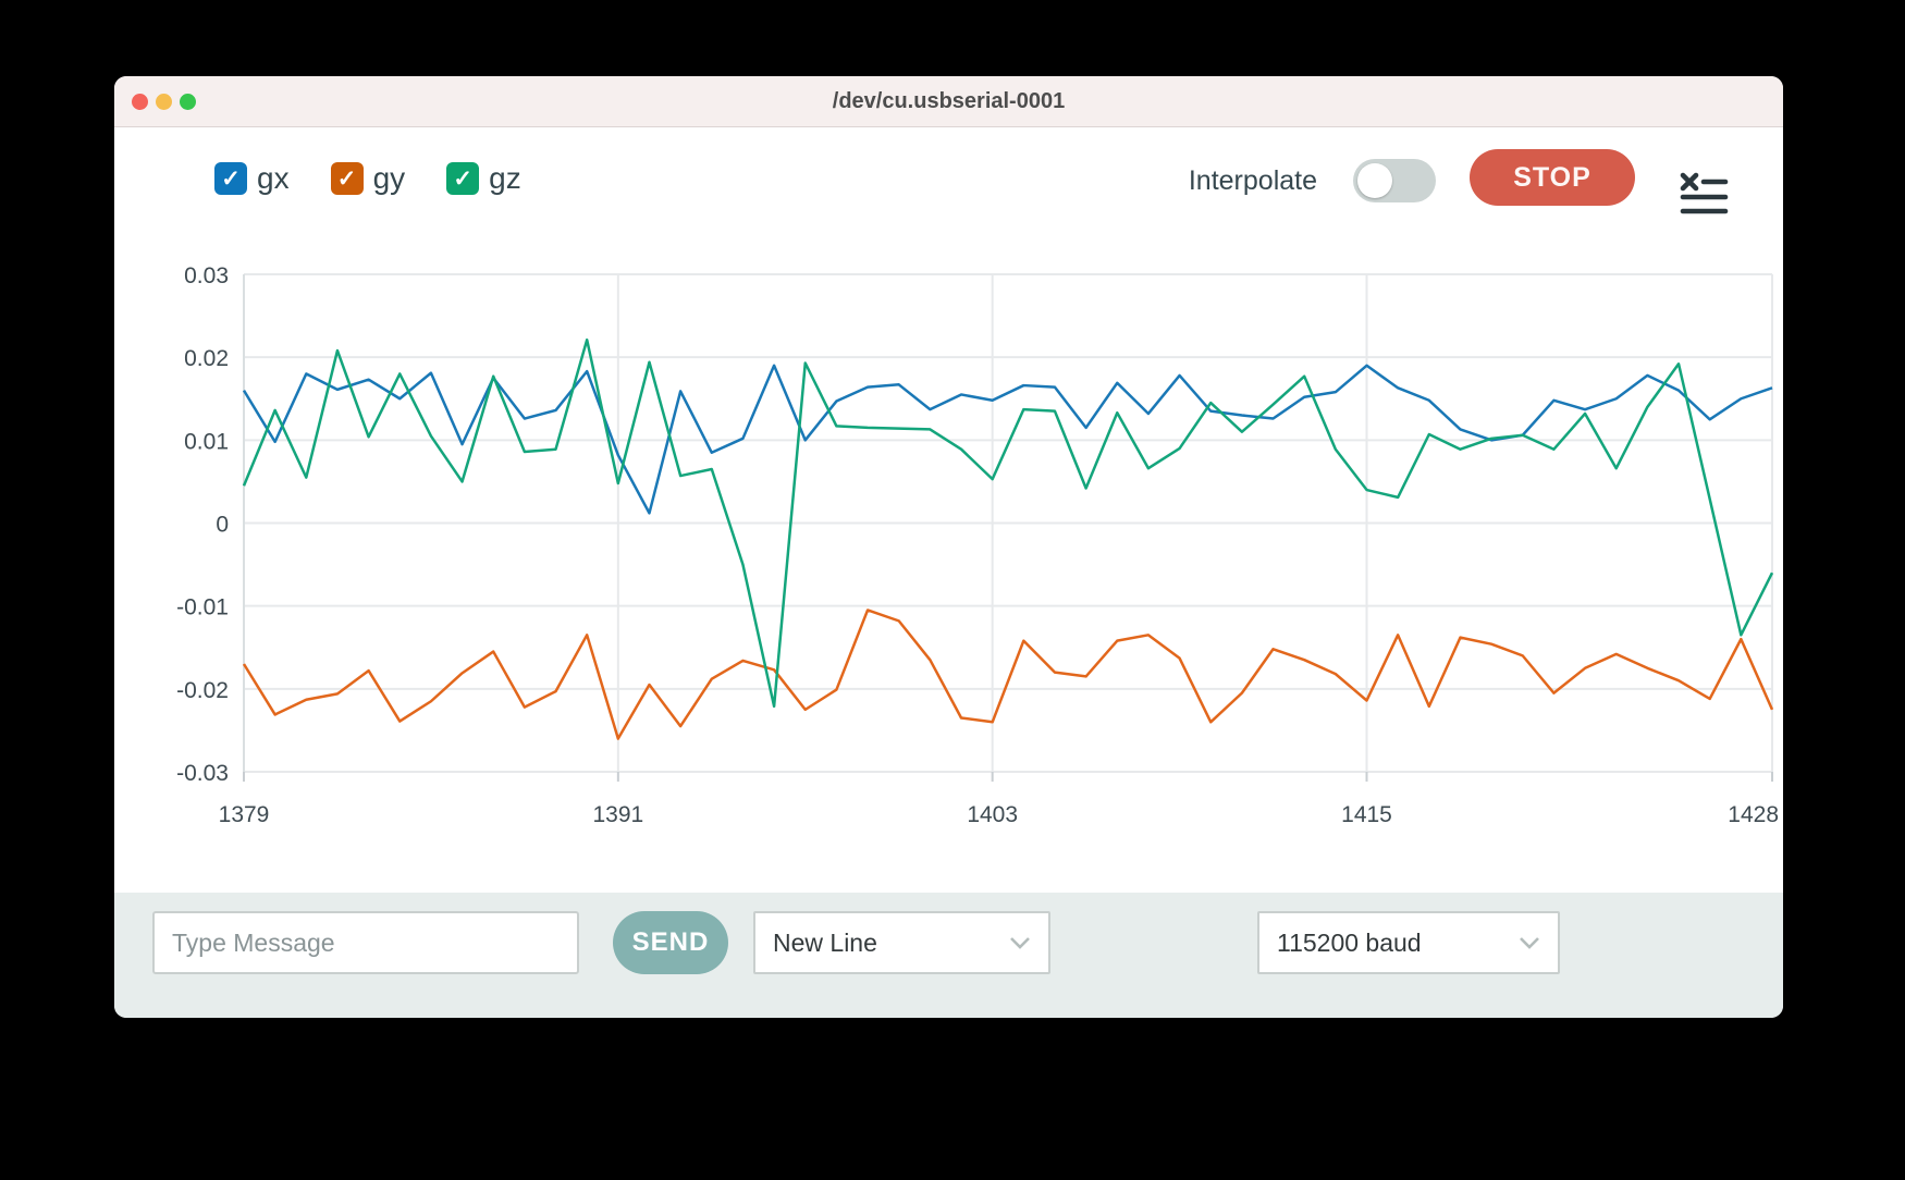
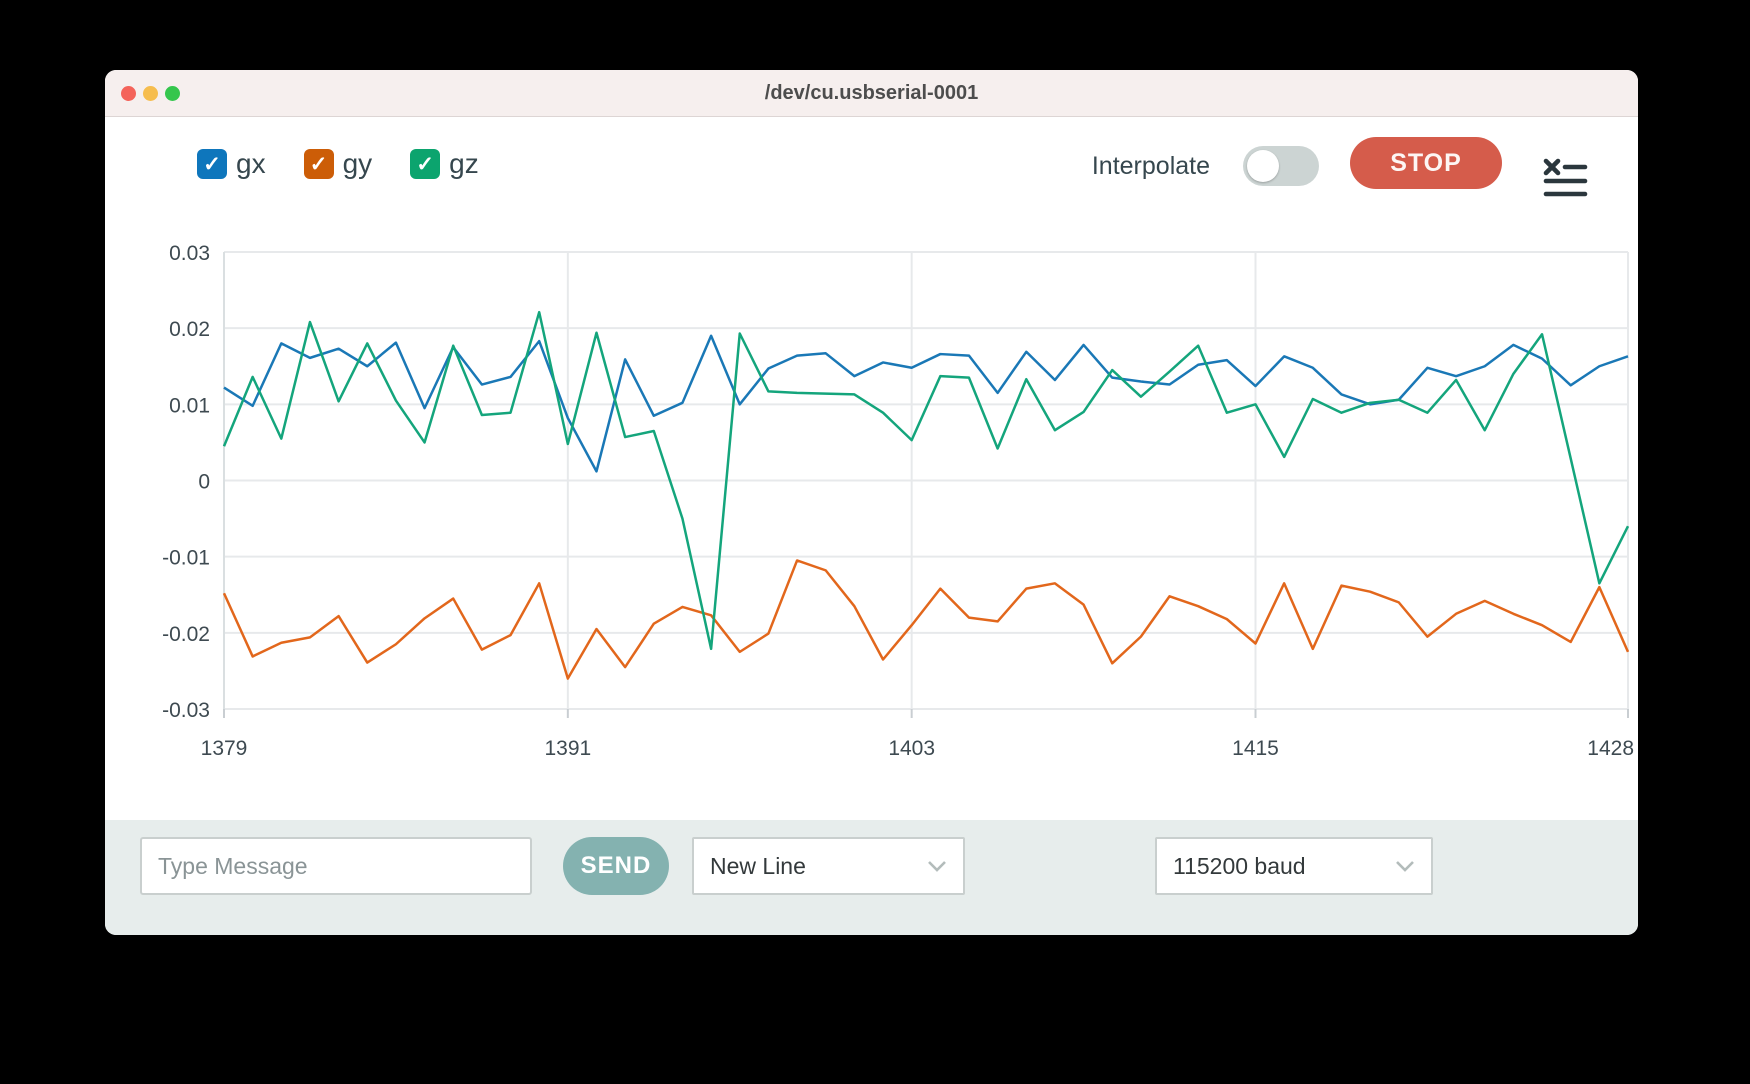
gx/1379: 0.016 -> 0.012
gy/1379: -0.017 -> -0.015
gy/1403: -0.024 -> -0.019
gx/1415: 0.019 -> 0.012
gz/1415: 0.004 -> 0.010
